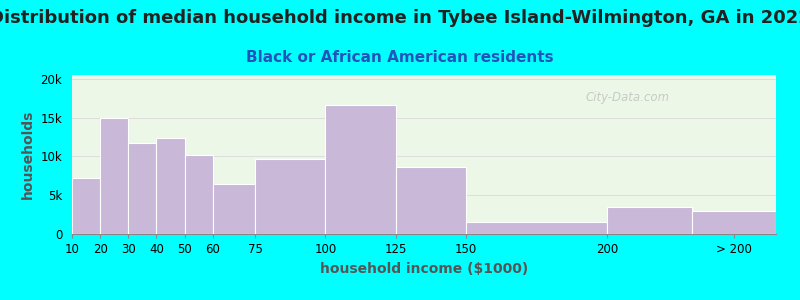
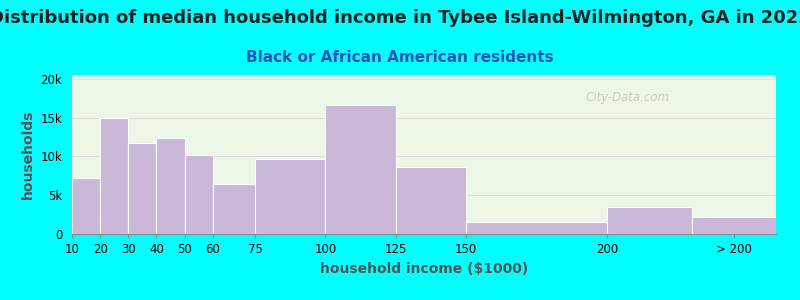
> 200: 3.0k -> 2.2k
